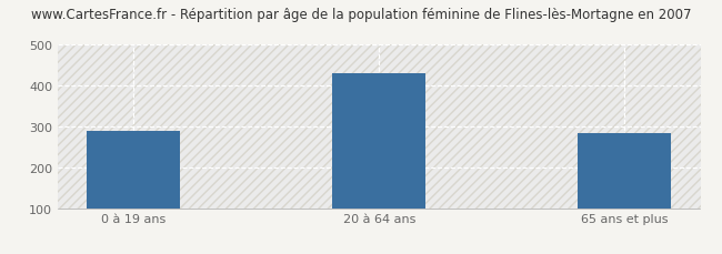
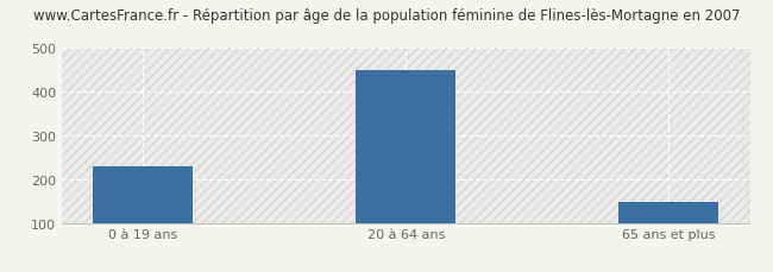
0 à 19 ans: 290 -> 230
20 à 64 ans: 430 -> 450
65 ans et plus: 285 -> 147
